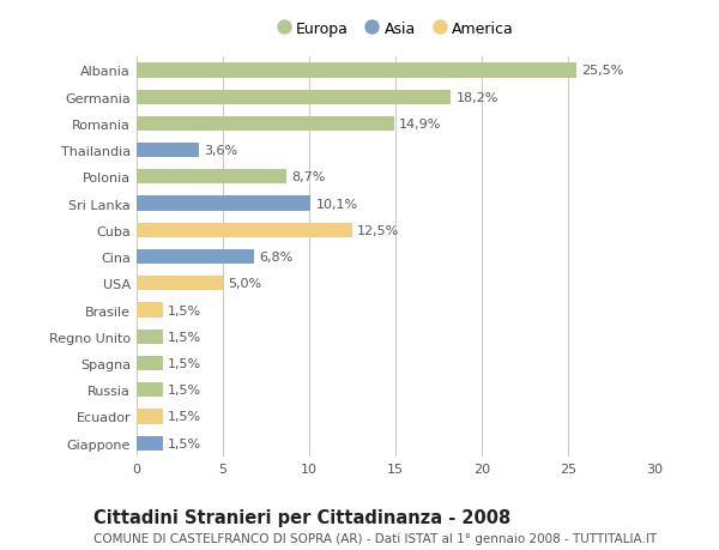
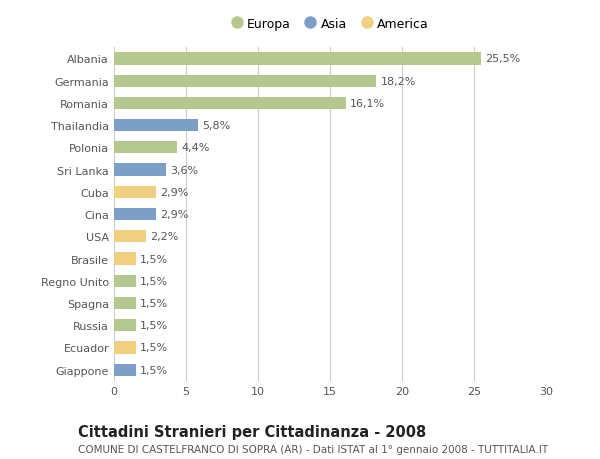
Romania: 14,9% -> 16,1%
Thailandia: 3,6% -> 5,8%
Polonia: 8,7% -> 4,4%
Sri Lanka: 10,1% -> 3,6%
Cuba: 12,5% -> 2,9%
Cina: 6,8% -> 2,9%
USA: 5,0% -> 2,2%
